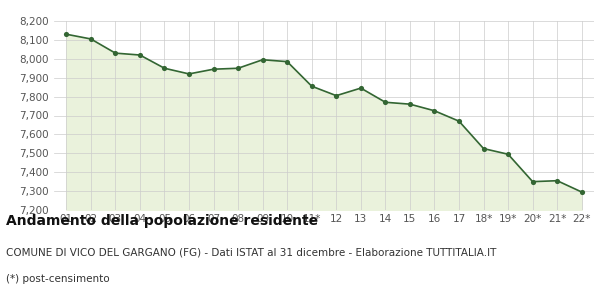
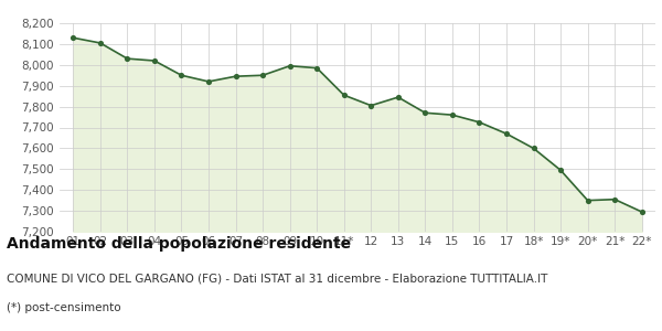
18*: 7,520 -> 7,600
